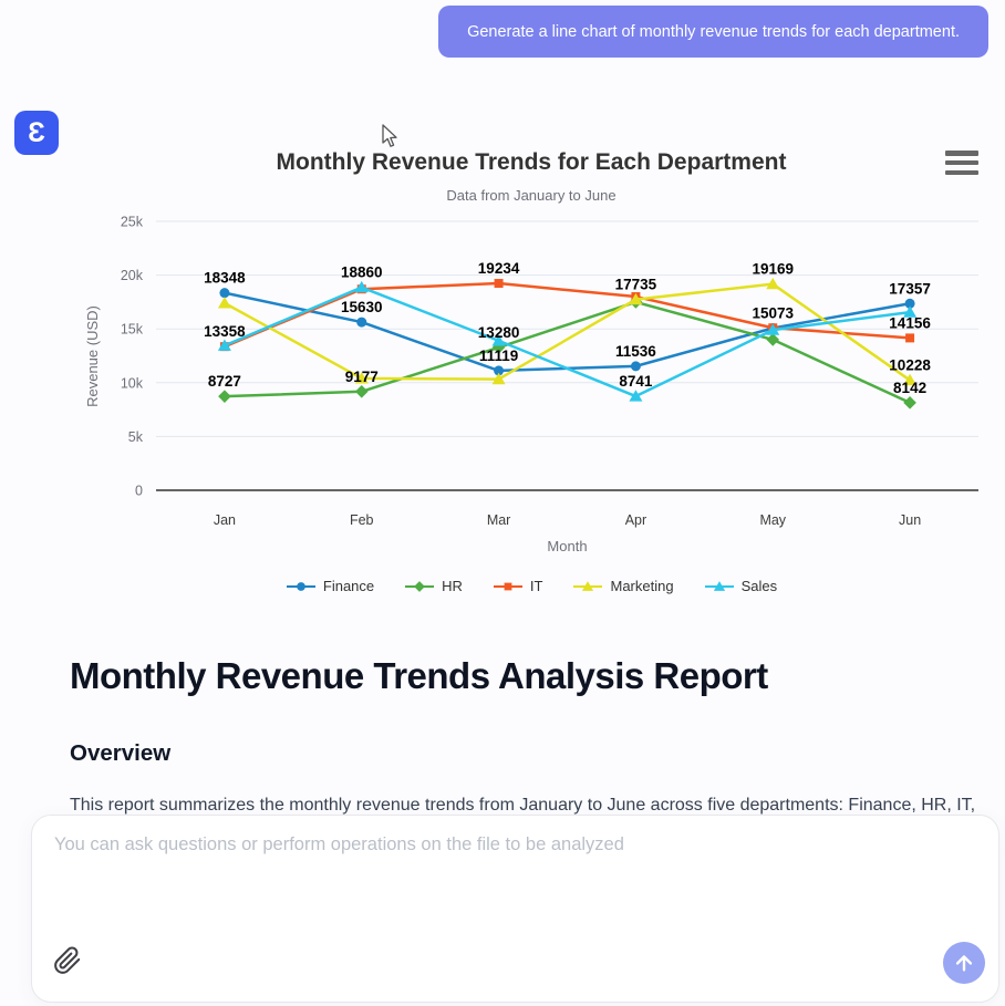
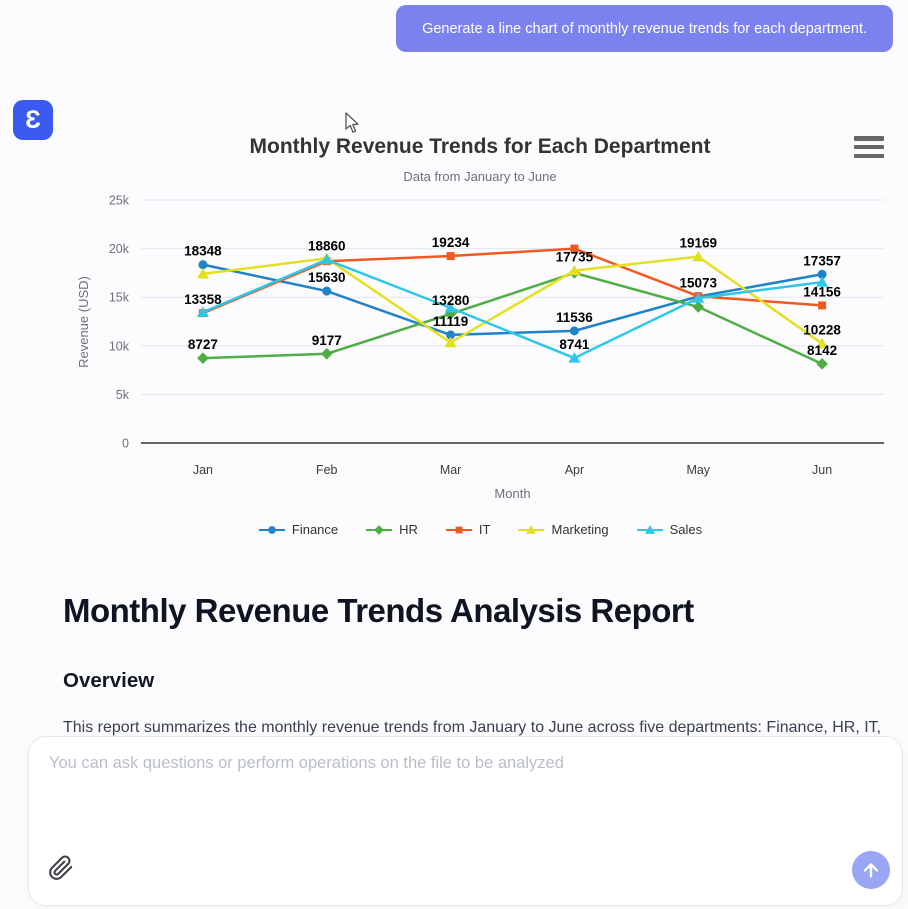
Marketing/Feb: 10k -> 19k
IT/Apr: 18k -> 20k
